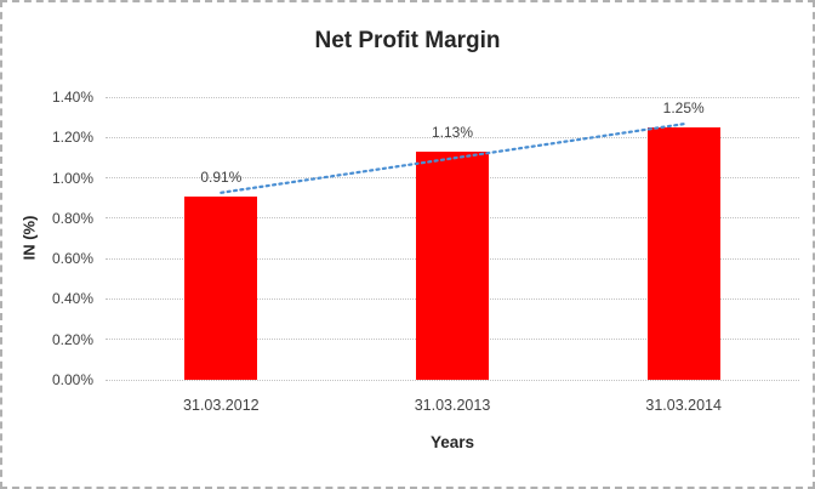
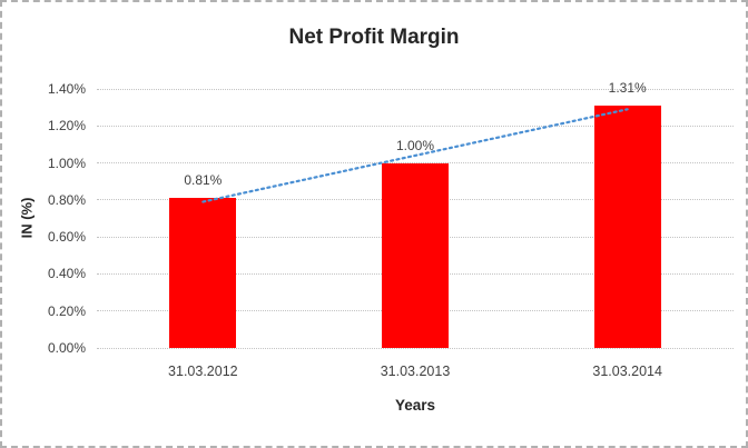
31.03.2012: 0.91% -> 0.81%
31.03.2013: 1.13% -> 1.00%
31.03.2014: 1.25% -> 1.31%
